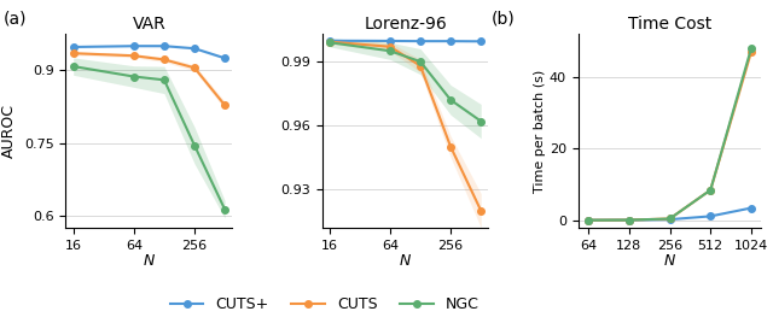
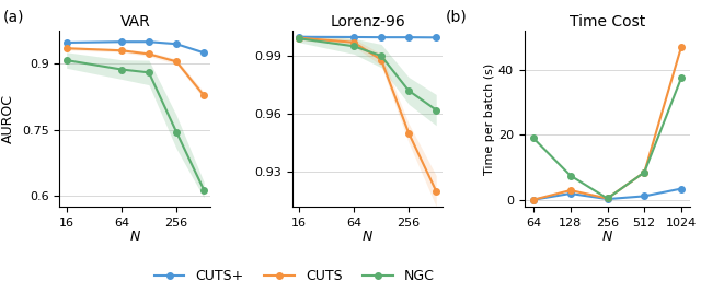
Time Cost/NGC/64: 0.1 -> 19.0
Time Cost/CUTS+/128: 0.1 -> 2.0
Time Cost/CUTS/128: 0.1 -> 3.0
Time Cost/NGC/128: 0.1 -> 7.5
Time Cost/NGC/1024: 48.0 -> 37.5
